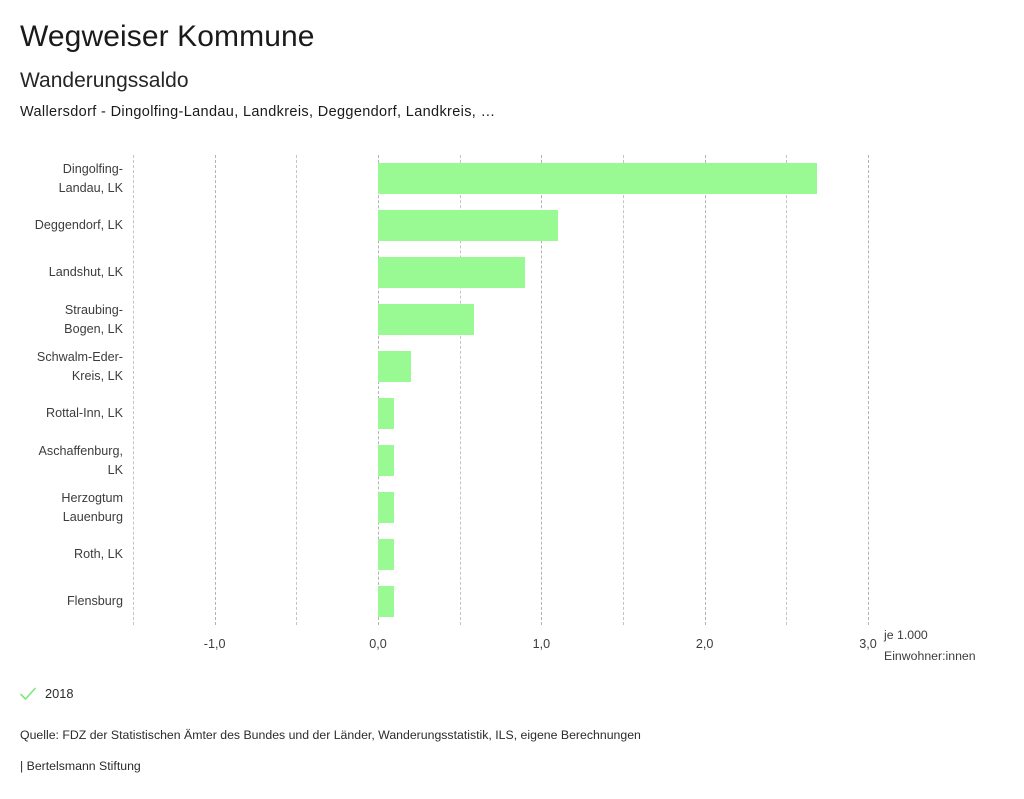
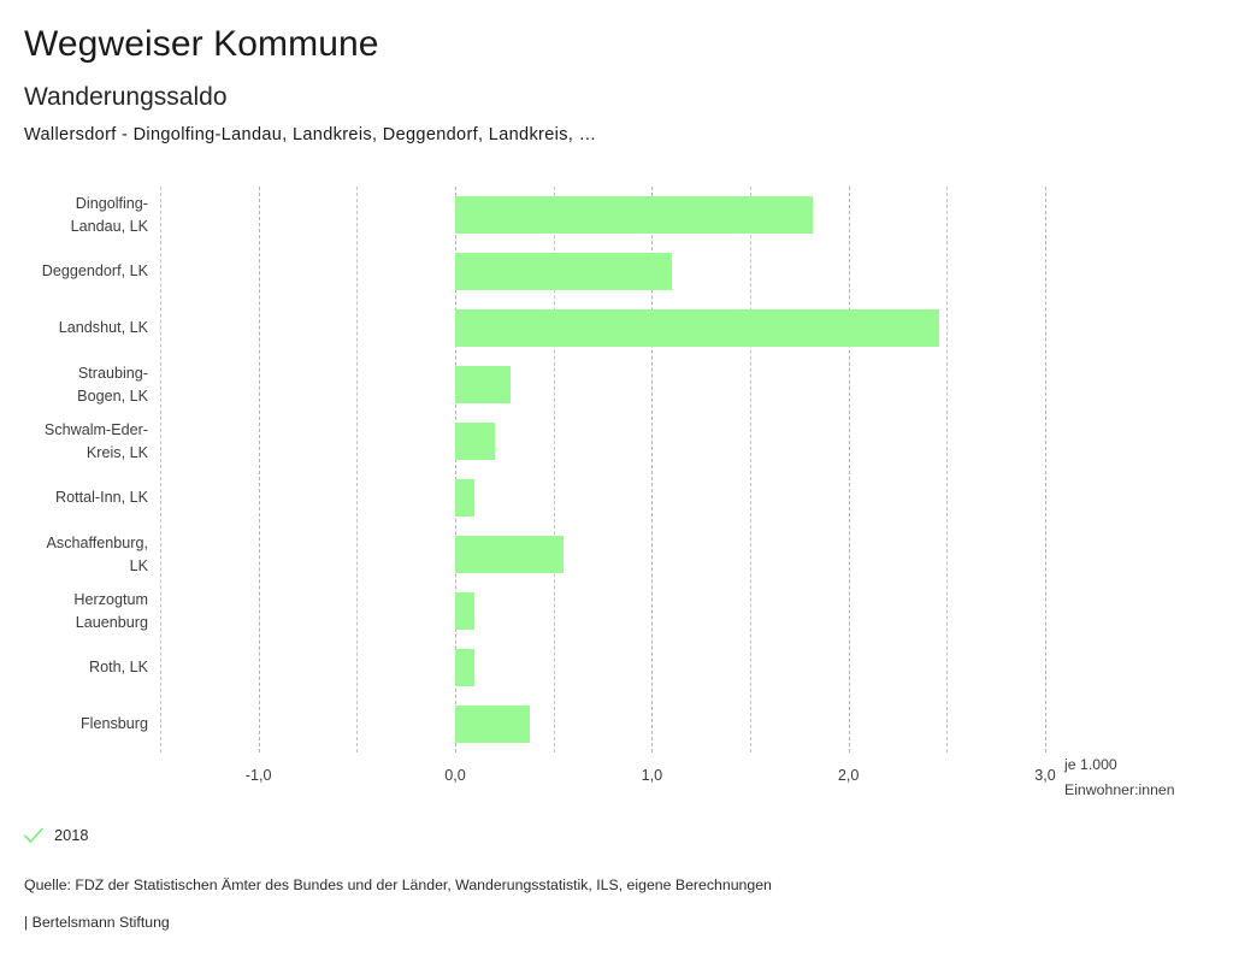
Dingolfing-Landau, LK: 2,69 -> 1,82
Landshut, LK: 0,90 -> 2,46
Straubing-Bogen, LK: 0,59 -> 0,28
Aschaffenburg, LK: 0,10 -> 0,55
Flensburg: 0,10 -> 0,38
